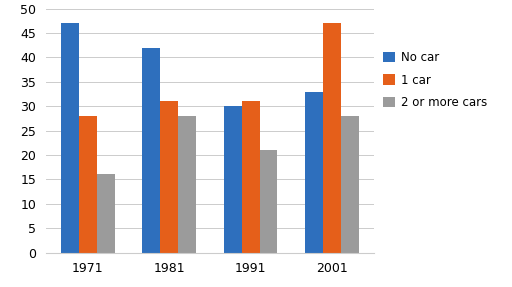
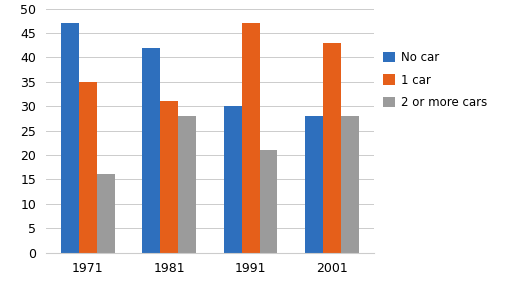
1 car/1971: 28 -> 35
1 car/1991: 31 -> 47
No car/2001: 33 -> 28
1 car/2001: 47 -> 43
